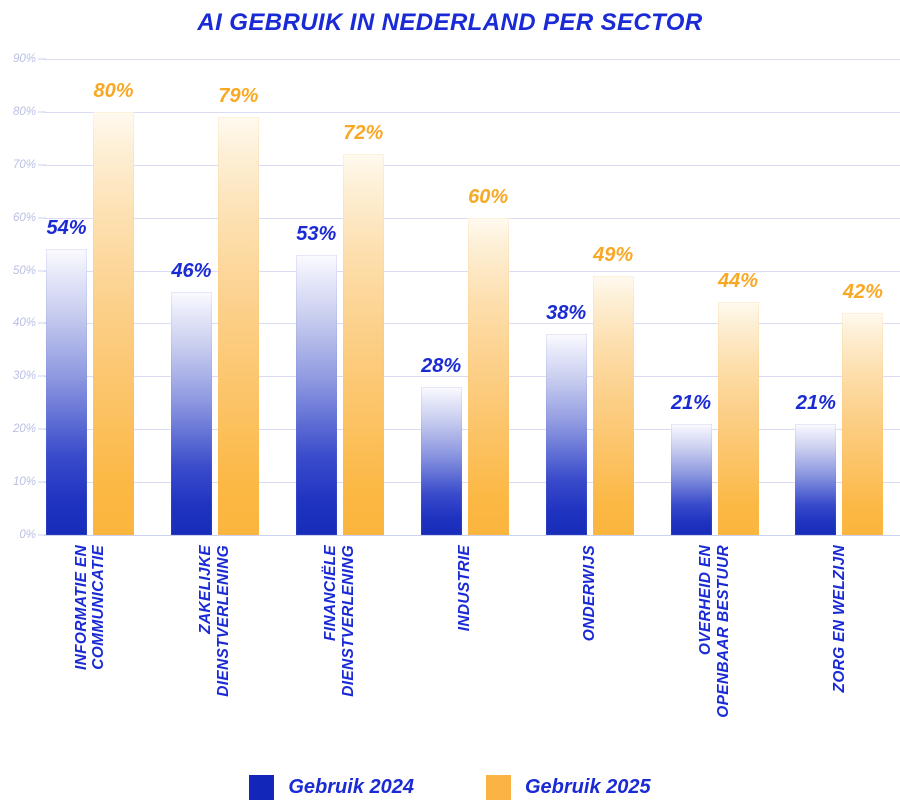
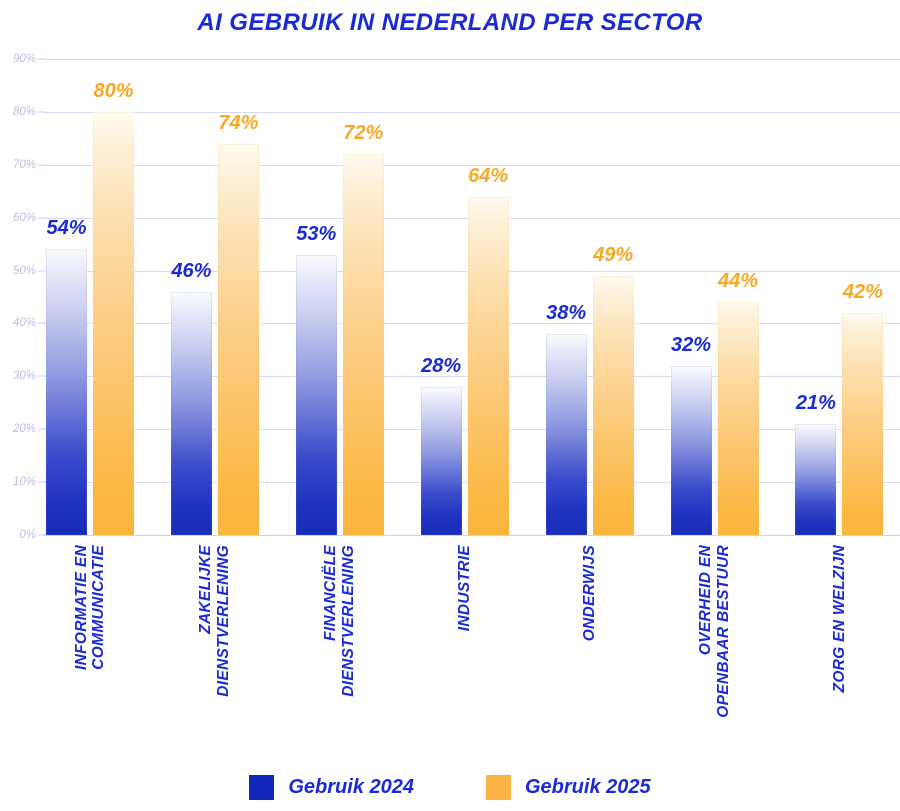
Gebruik 2025/ZAKELIJKE DIENSTVERLENING: 79% -> 74%
Gebruik 2025/INDUSTRIE: 60% -> 64%
Gebruik 2024/OVERHEID EN OPENBAAR BESTUUR: 21% -> 32%
